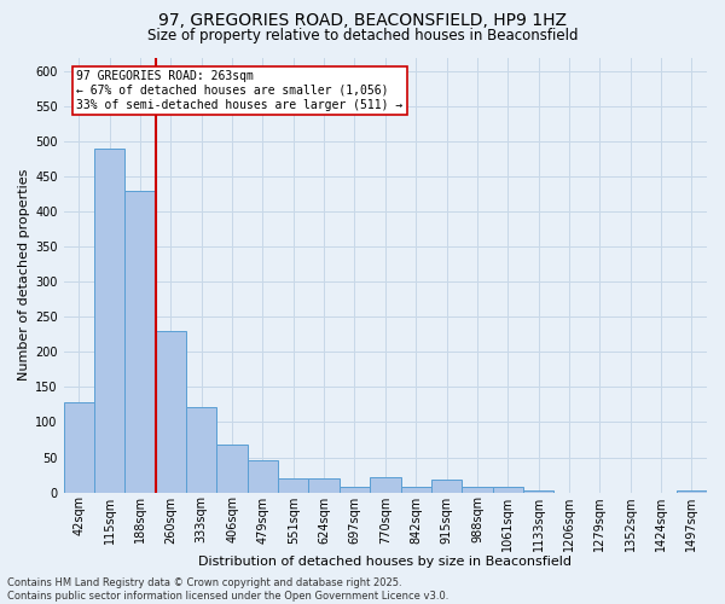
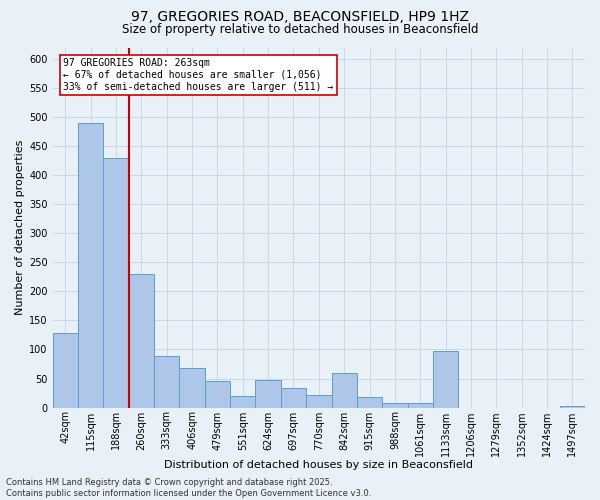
333sqm: 122 -> 88
624sqm: 20 -> 48
697sqm: 8 -> 34
842sqm: 8 -> 60
1133sqm: 3 -> 98
